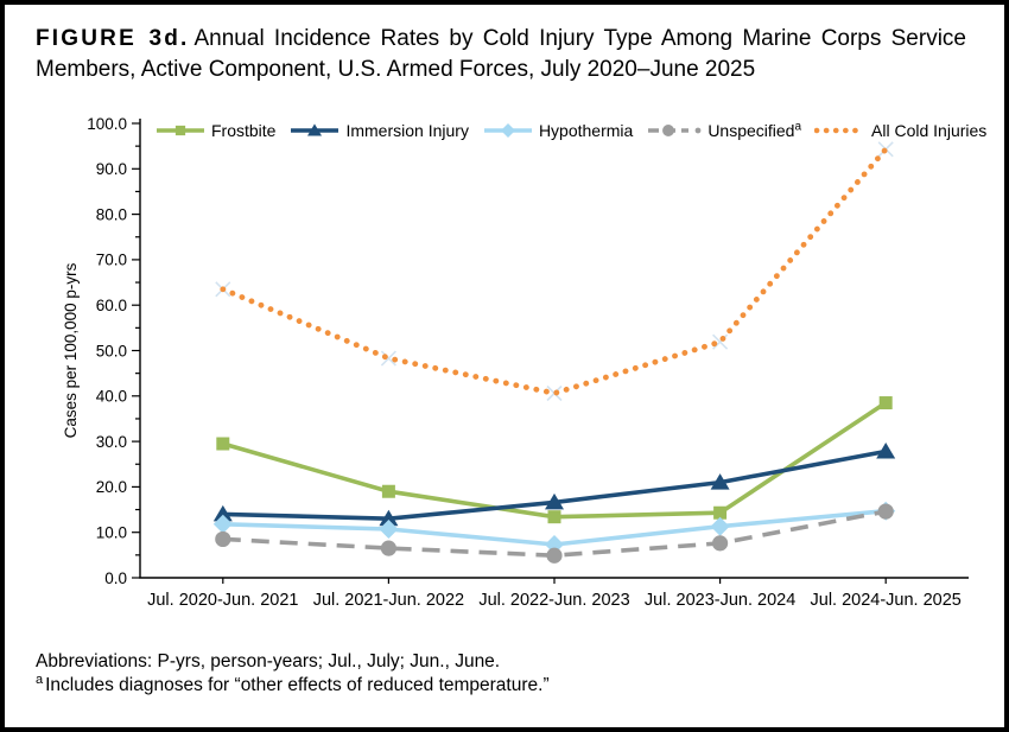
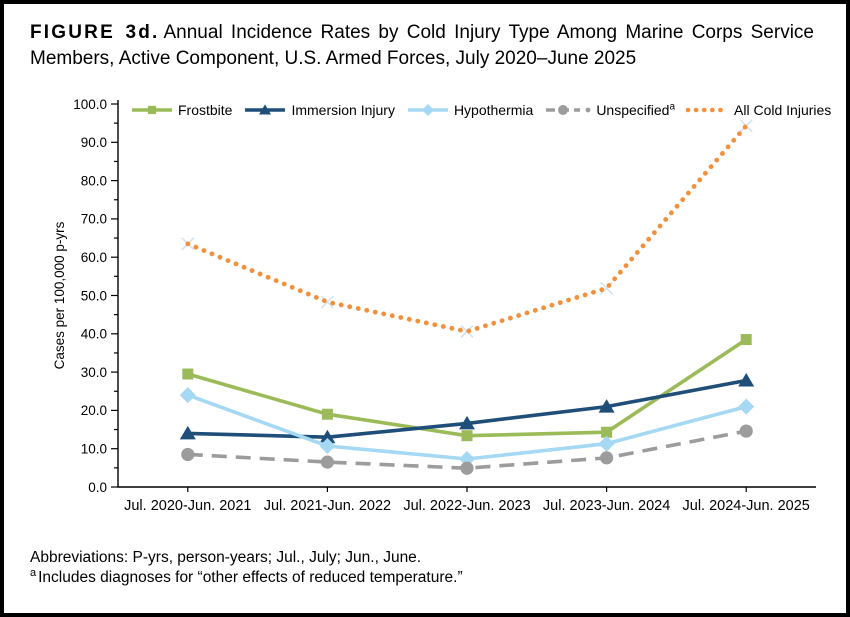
Hypothermia/Jul. 2020-Jun. 2021: 12 -> 24
Hypothermia/Jul. 2024-Jun. 2025: 15 -> 21
